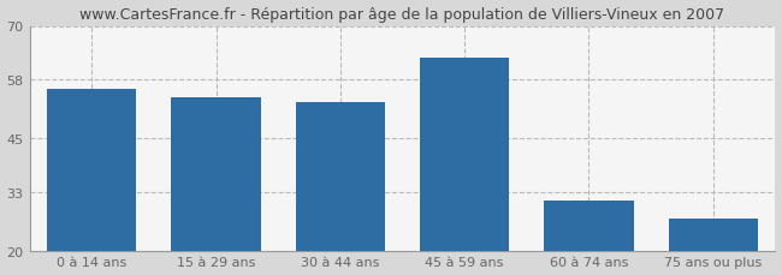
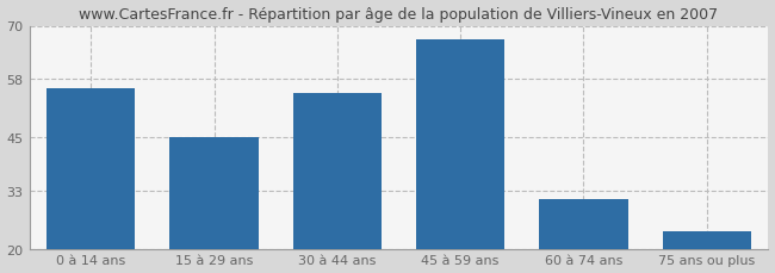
15 à 29 ans: 54 -> 45
30 à 44 ans: 53 -> 55
45 à 59 ans: 63 -> 67
75 ans ou plus: 27 -> 24
